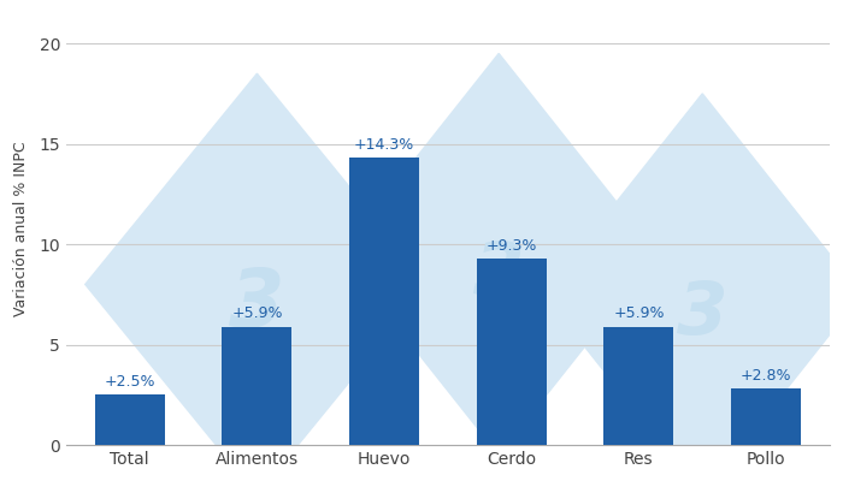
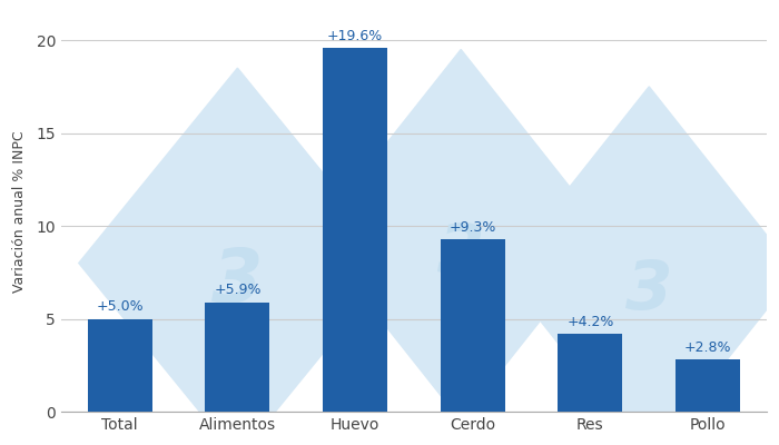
Total: +2.5% -> +5.0%
Huevo: +14.3% -> +19.6%
Res: +5.9% -> +4.2%
